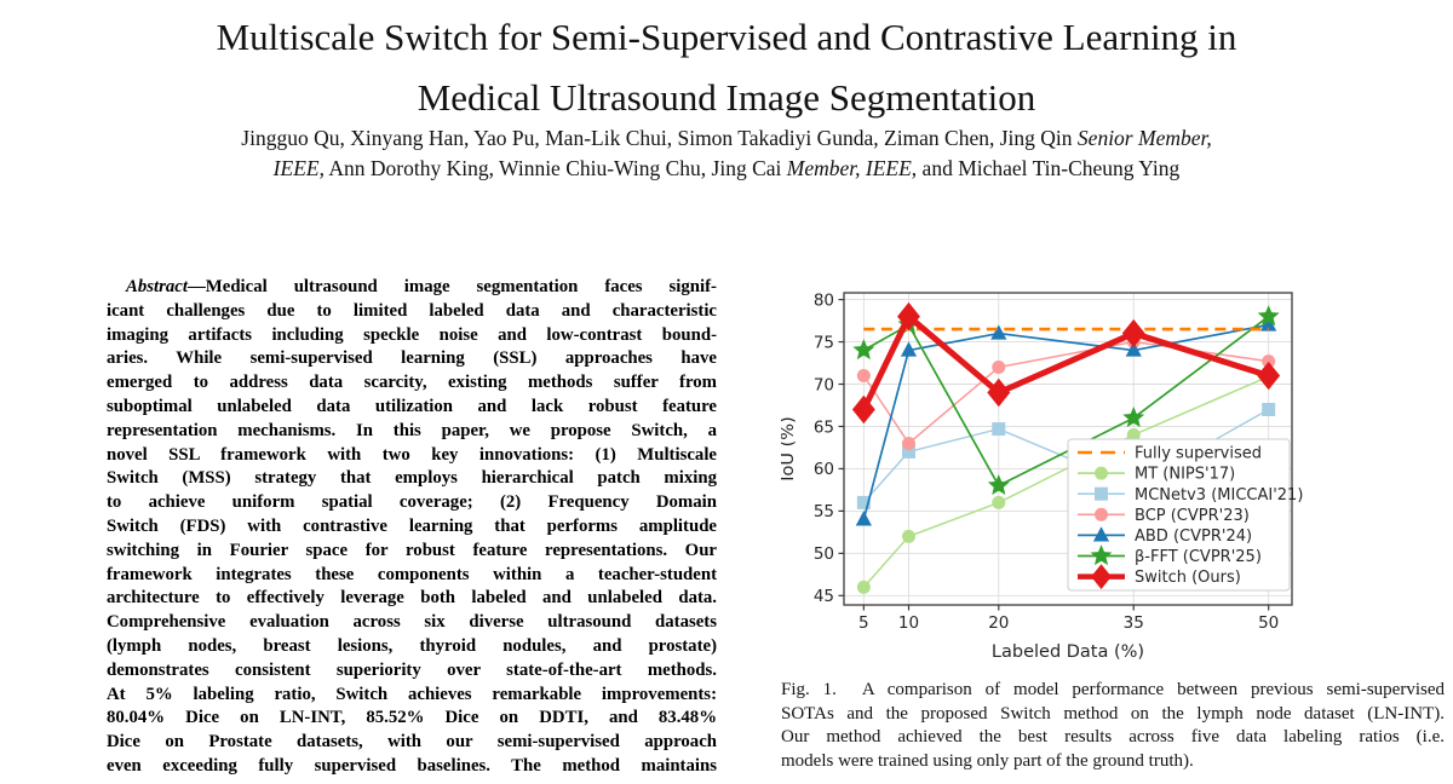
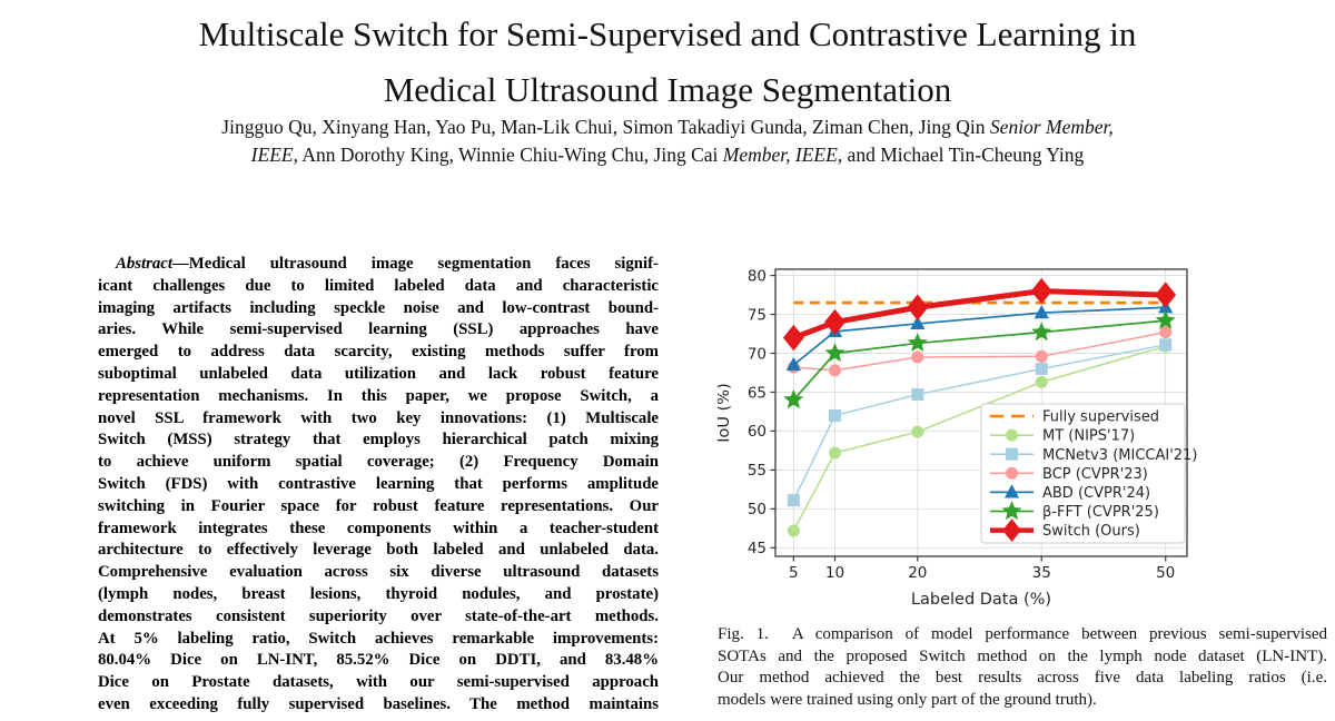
MT (NIPS'17)/5: 46 -> 47
MCNetv3 (MICCAI'21)/5: 56 -> 51
BCP (CVPR'23)/5: 71 -> 68
ABD (CVPR'24)/5: 54 -> 68
β-FFT (CVPR'25)/5: 74 -> 64
Switch (Ours)/5: 67 -> 72
MT (NIPS'17)/10: 52 -> 57
BCP (CVPR'23)/10: 63 -> 68
ABD (CVPR'24)/10: 74 -> 73
β-FFT (CVPR'25)/10: 77 -> 70
Switch (Ours)/10: 78 -> 74
MT (NIPS'17)/20: 56 -> 60
BCP (CVPR'23)/20: 72 -> 70
ABD (CVPR'24)/20: 76 -> 74
β-FFT (CVPR'25)/20: 58 -> 71
Switch (Ours)/20: 69 -> 76
MT (NIPS'17)/35: 64 -> 66
MCNetv3 (MICCAI'21)/35: 58 -> 68
BCP (CVPR'23)/35: 75 -> 70
ABD (CVPR'24)/35: 74 -> 75
β-FFT (CVPR'25)/35: 66 -> 73
Switch (Ours)/35: 76 -> 78
MCNetv3 (MICCAI'21)/50: 67 -> 71
ABD (CVPR'24)/50: 77 -> 76
β-FFT (CVPR'25)/50: 78 -> 74
Switch (Ours)/50: 71 -> 78
